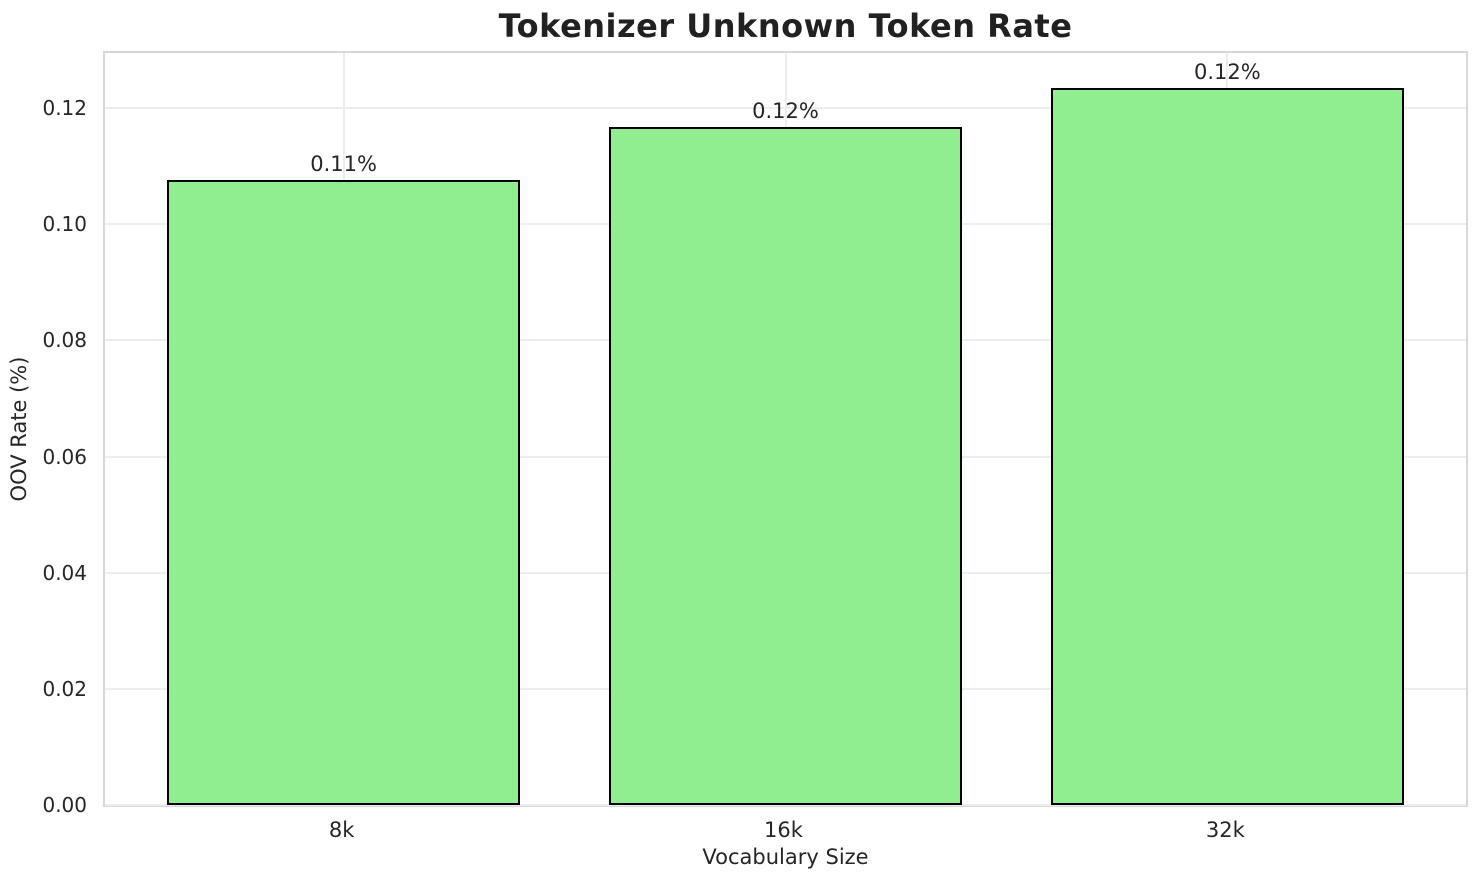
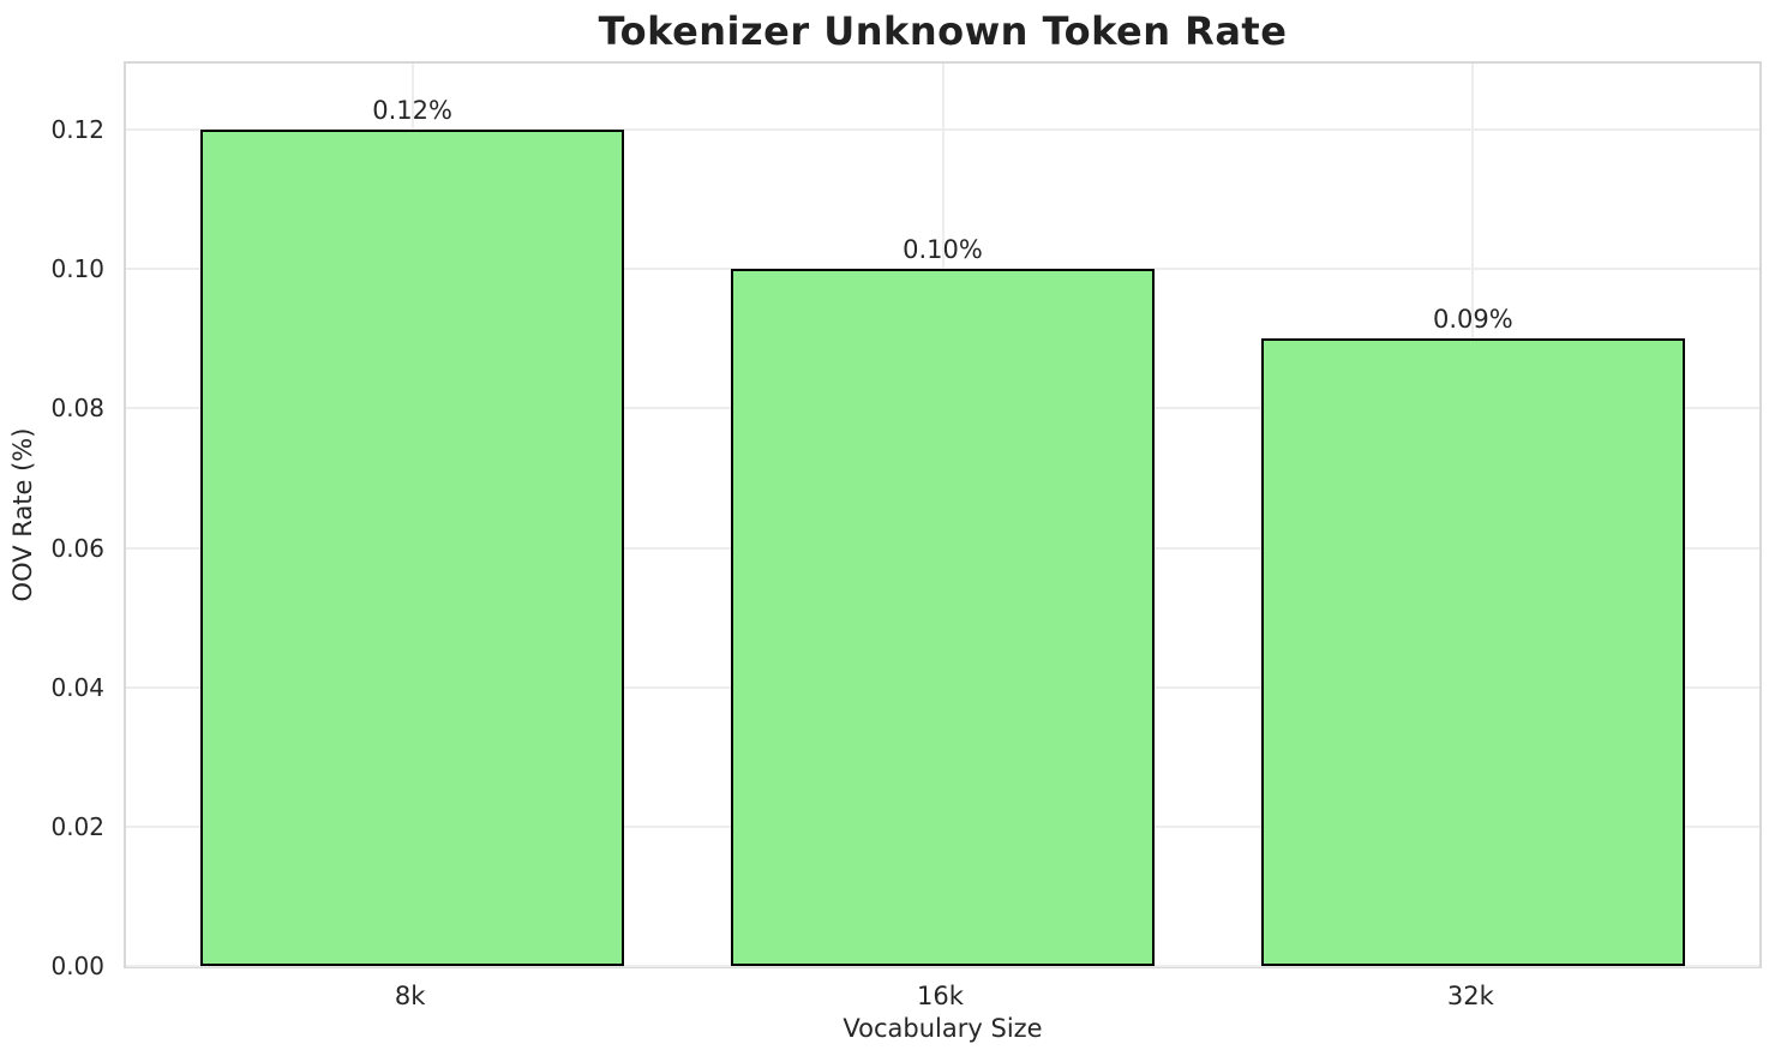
8k: 0.11% -> 0.12%
16k: 0.12% -> 0.10%
32k: 0.12% -> 0.09%
